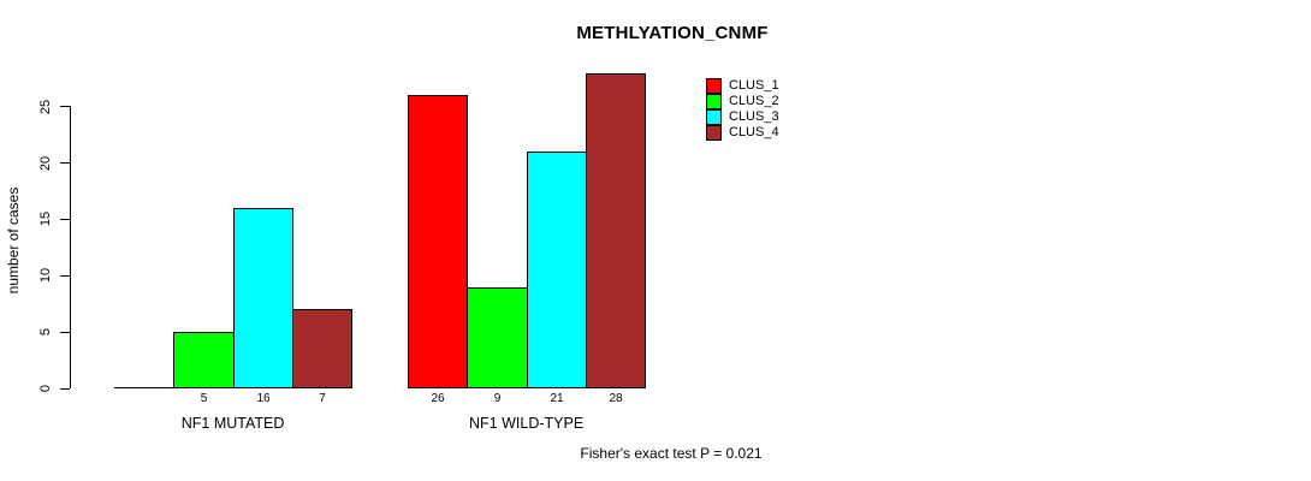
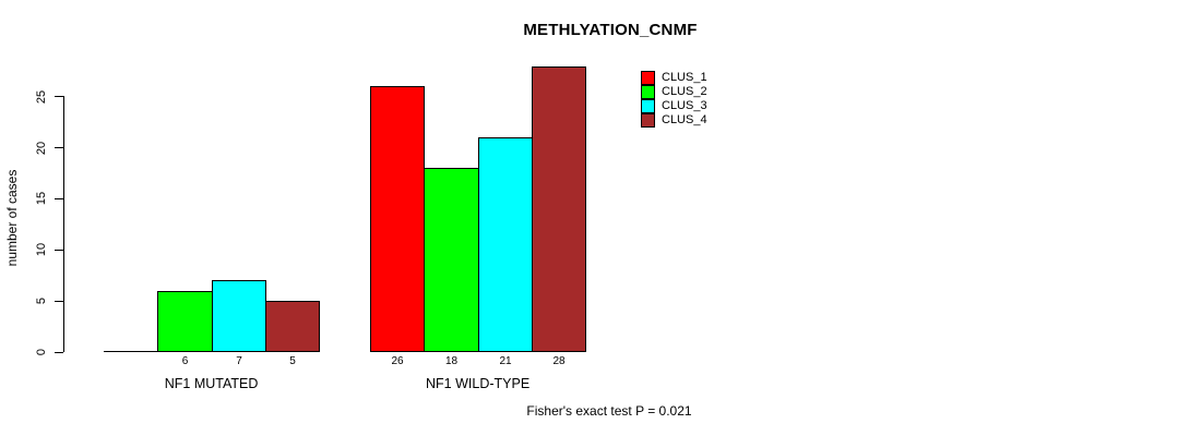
CLUS_2/NF1 MUTATED: 5 -> 6
CLUS_3/NF1 MUTATED: 16 -> 7
CLUS_4/NF1 MUTATED: 7 -> 5
CLUS_2/NF1 WILD-TYPE: 9 -> 18
